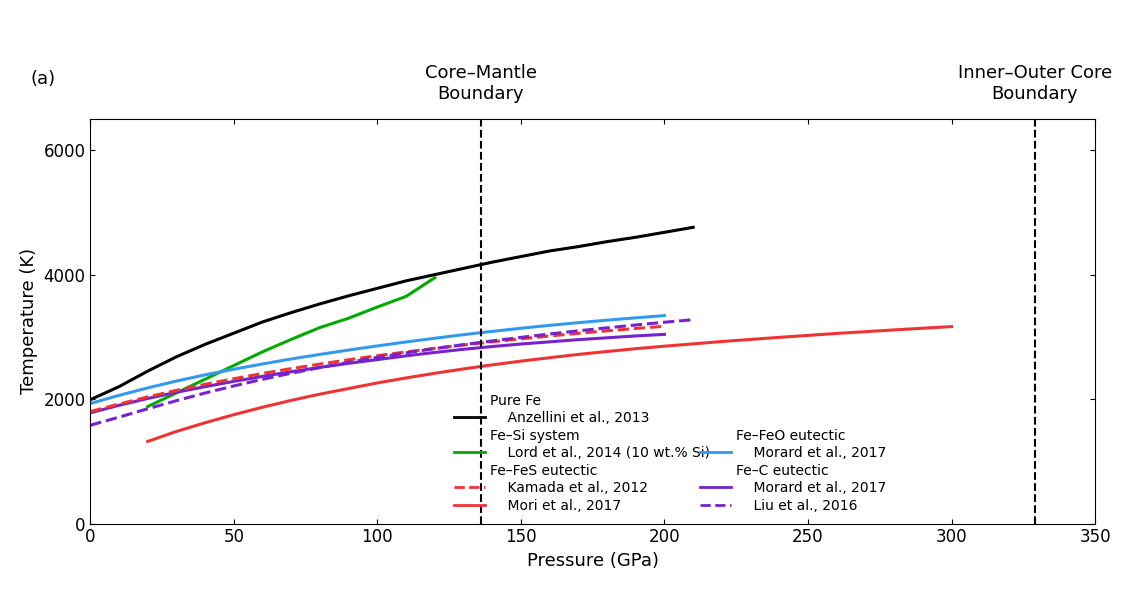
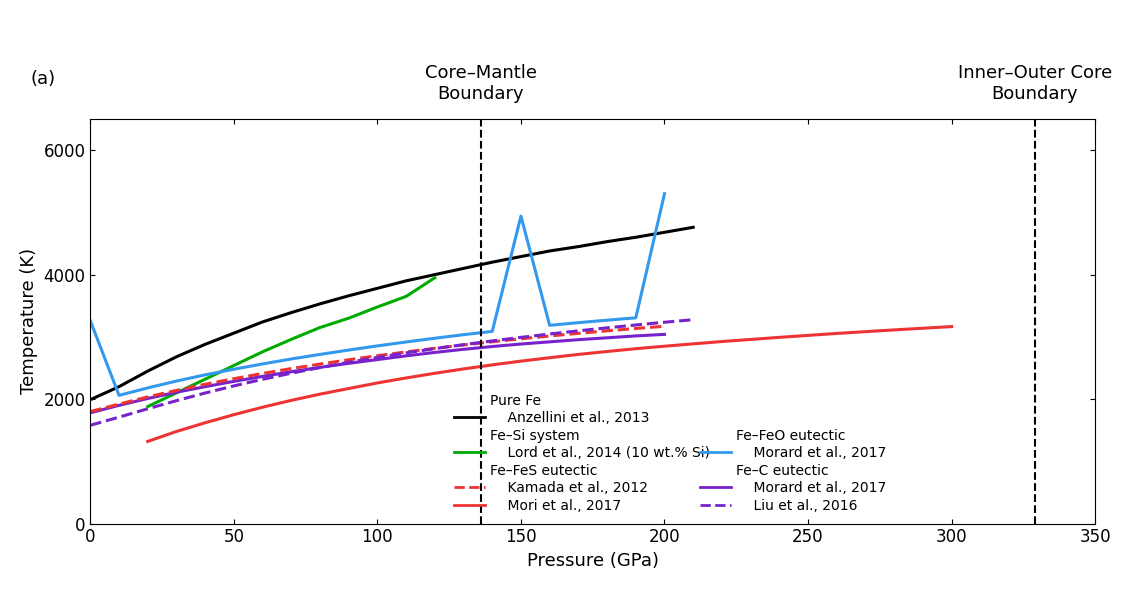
Morard et al., 2017/0: 1930 -> 3260
Morard et al., 2017/150: 3140 -> 4940
Morard et al., 2017/200: 3340 -> 5300
